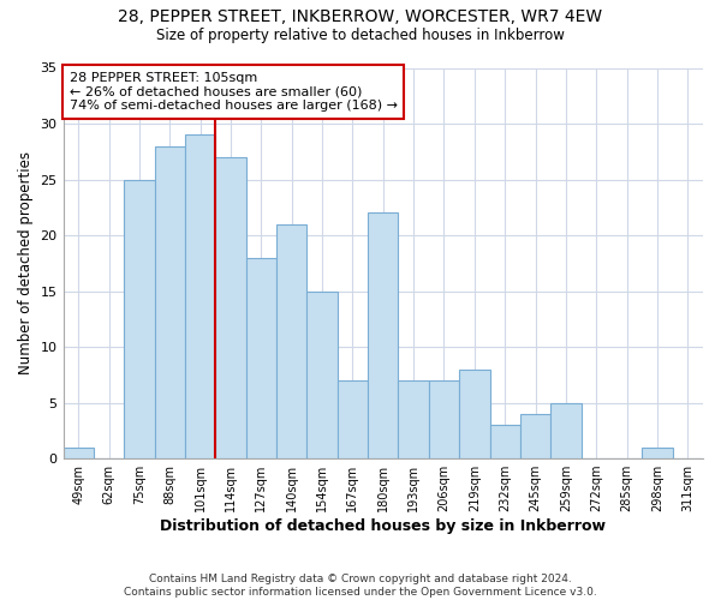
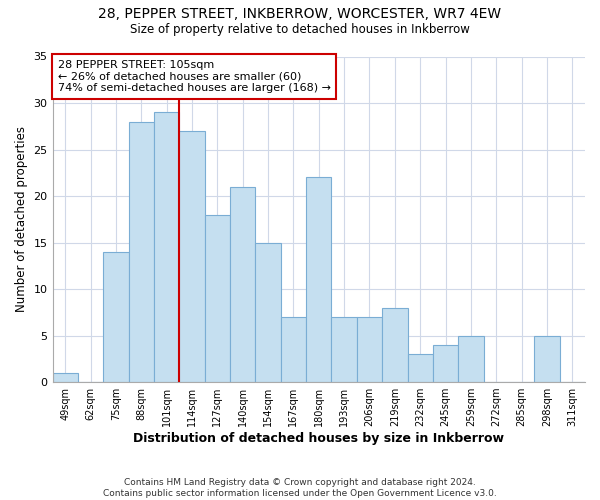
75sqm: 25 -> 14
298sqm: 1 -> 5
